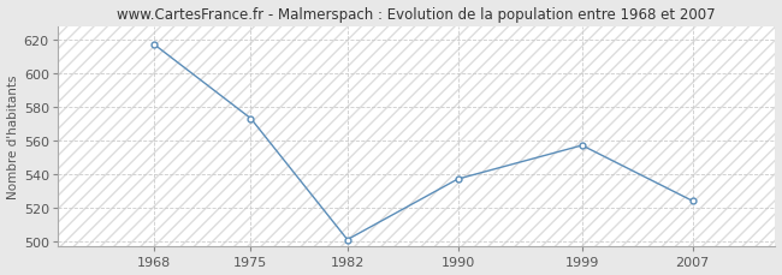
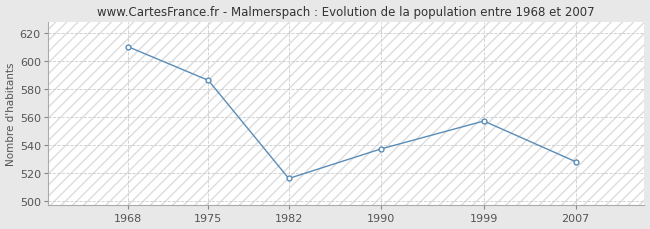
1968: 617 -> 610
1975: 573 -> 586
1982: 501 -> 516
2007: 524 -> 528
